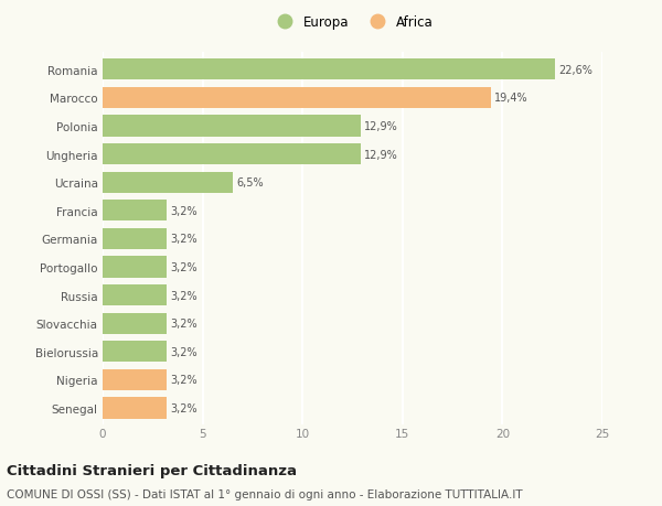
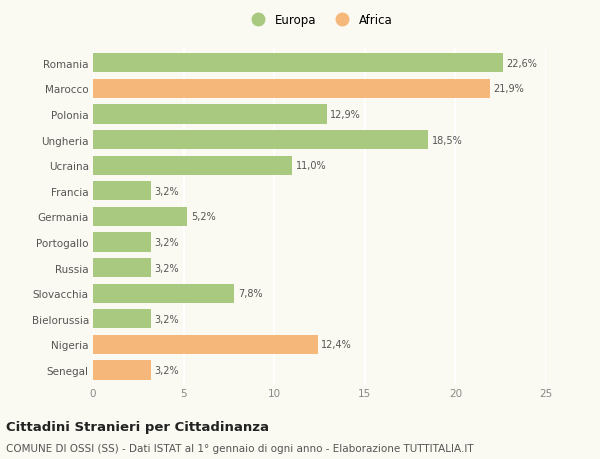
Marocco: 19,4% -> 21,9%
Ungheria: 12,9% -> 18,5%
Ucraina: 6,5% -> 11,0%
Germania: 3,2% -> 5,2%
Slovacchia: 3,2% -> 7,8%
Nigeria: 3,2% -> 12,4%
